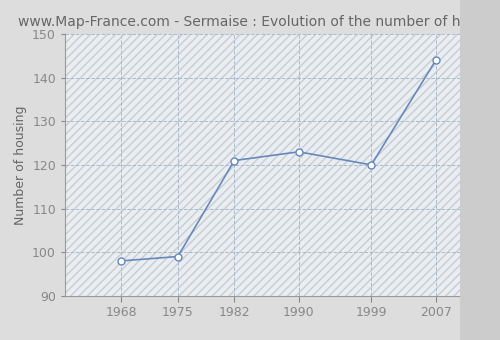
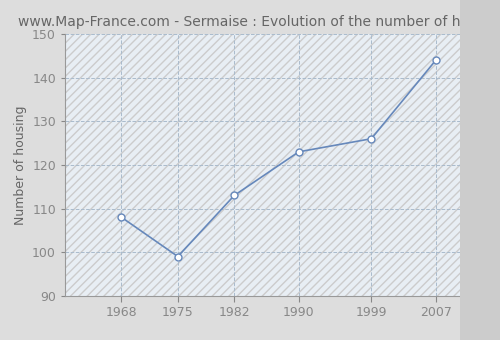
1968: 98 -> 108
1982: 121 -> 113
1999: 120 -> 126
